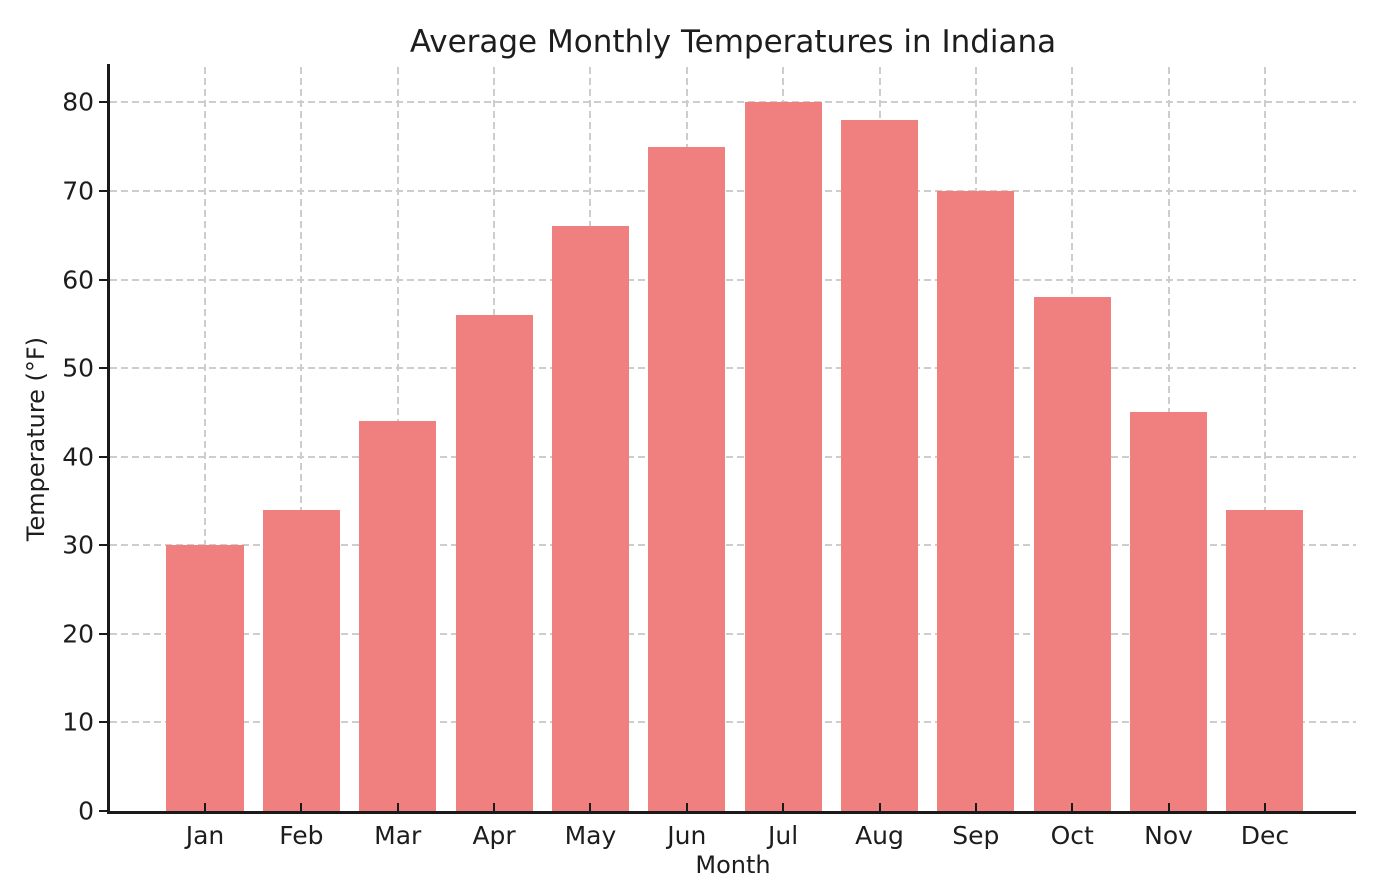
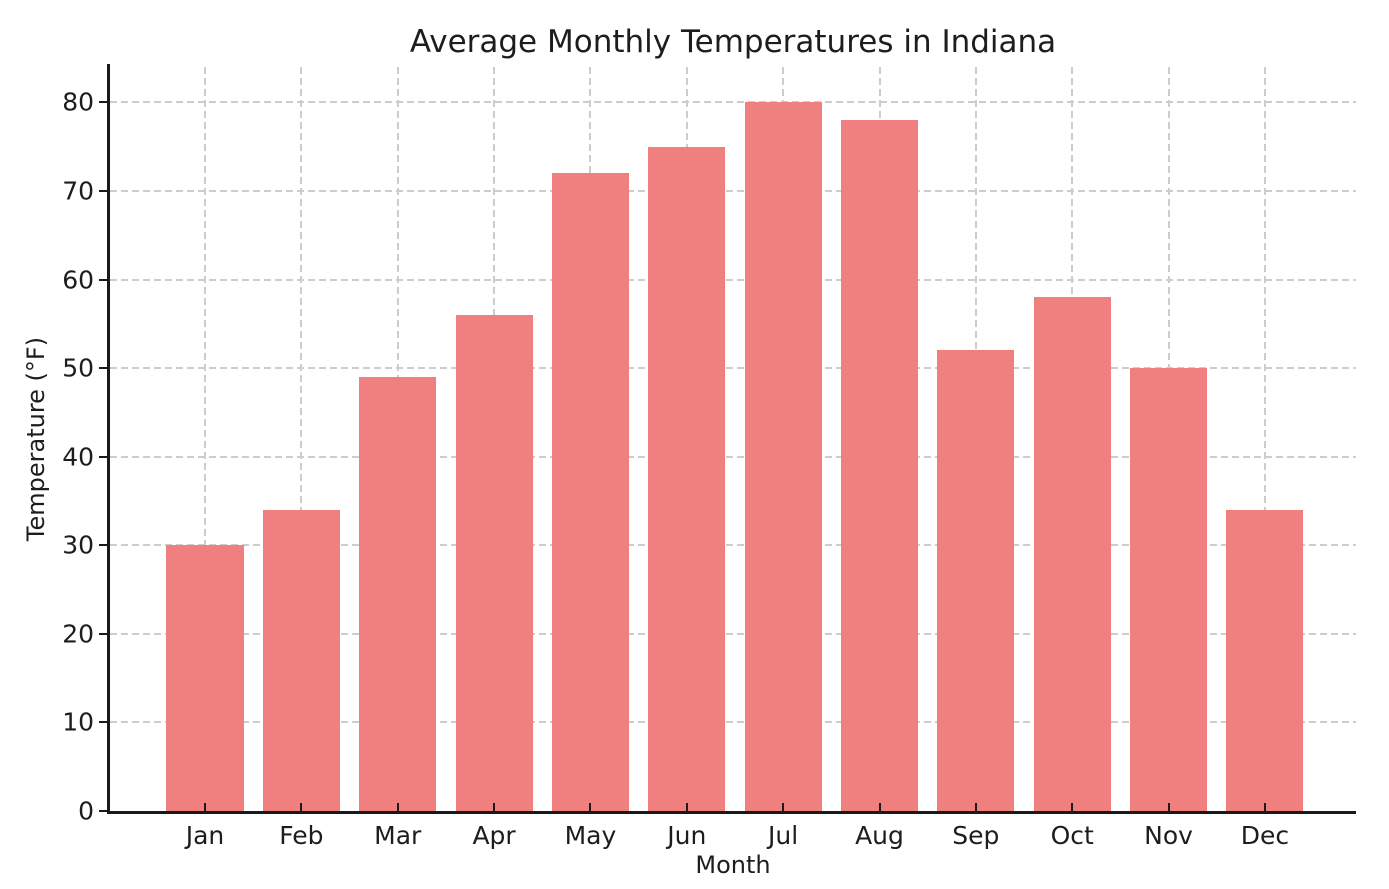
Mar: 44 -> 49
May: 66 -> 72
Sep: 70 -> 52
Nov: 45 -> 50
